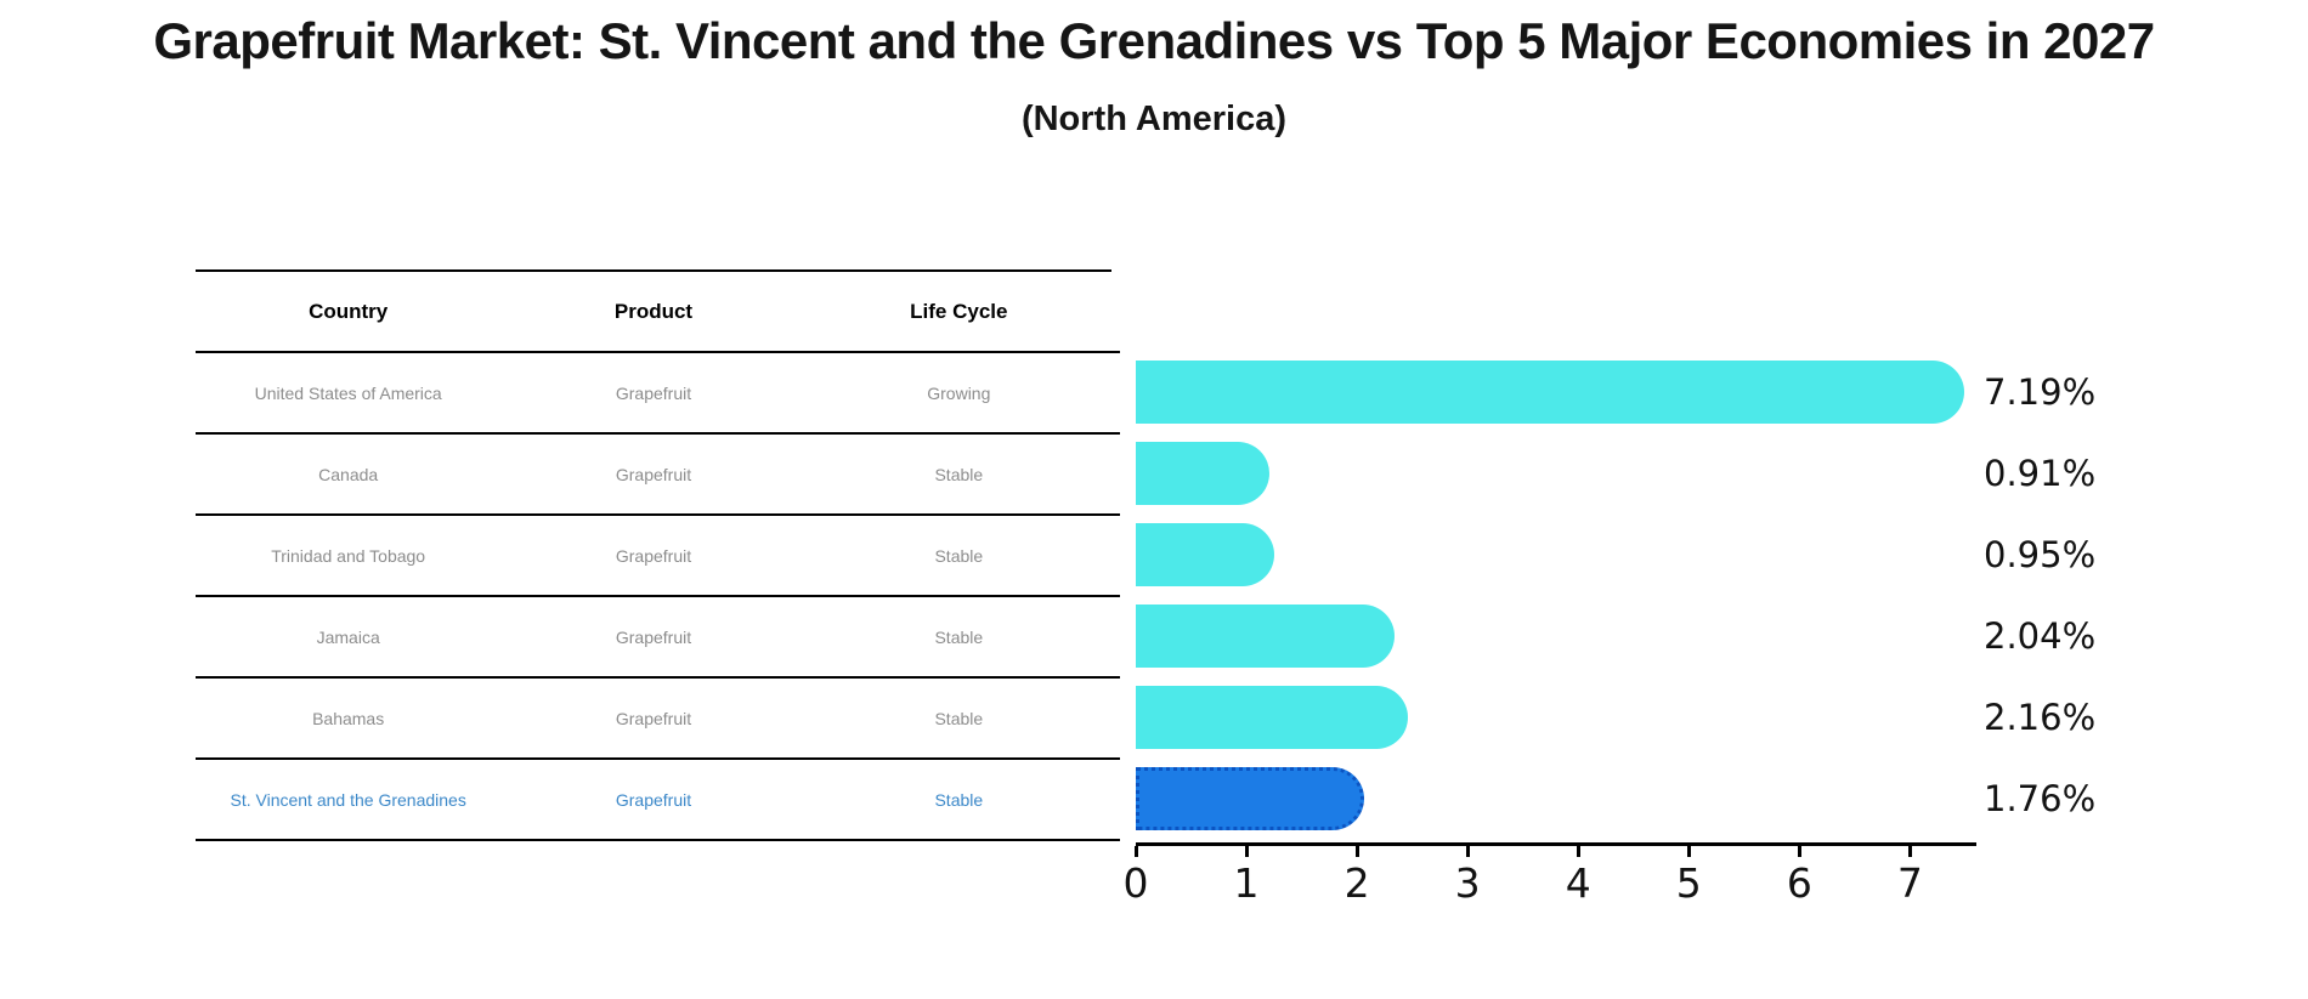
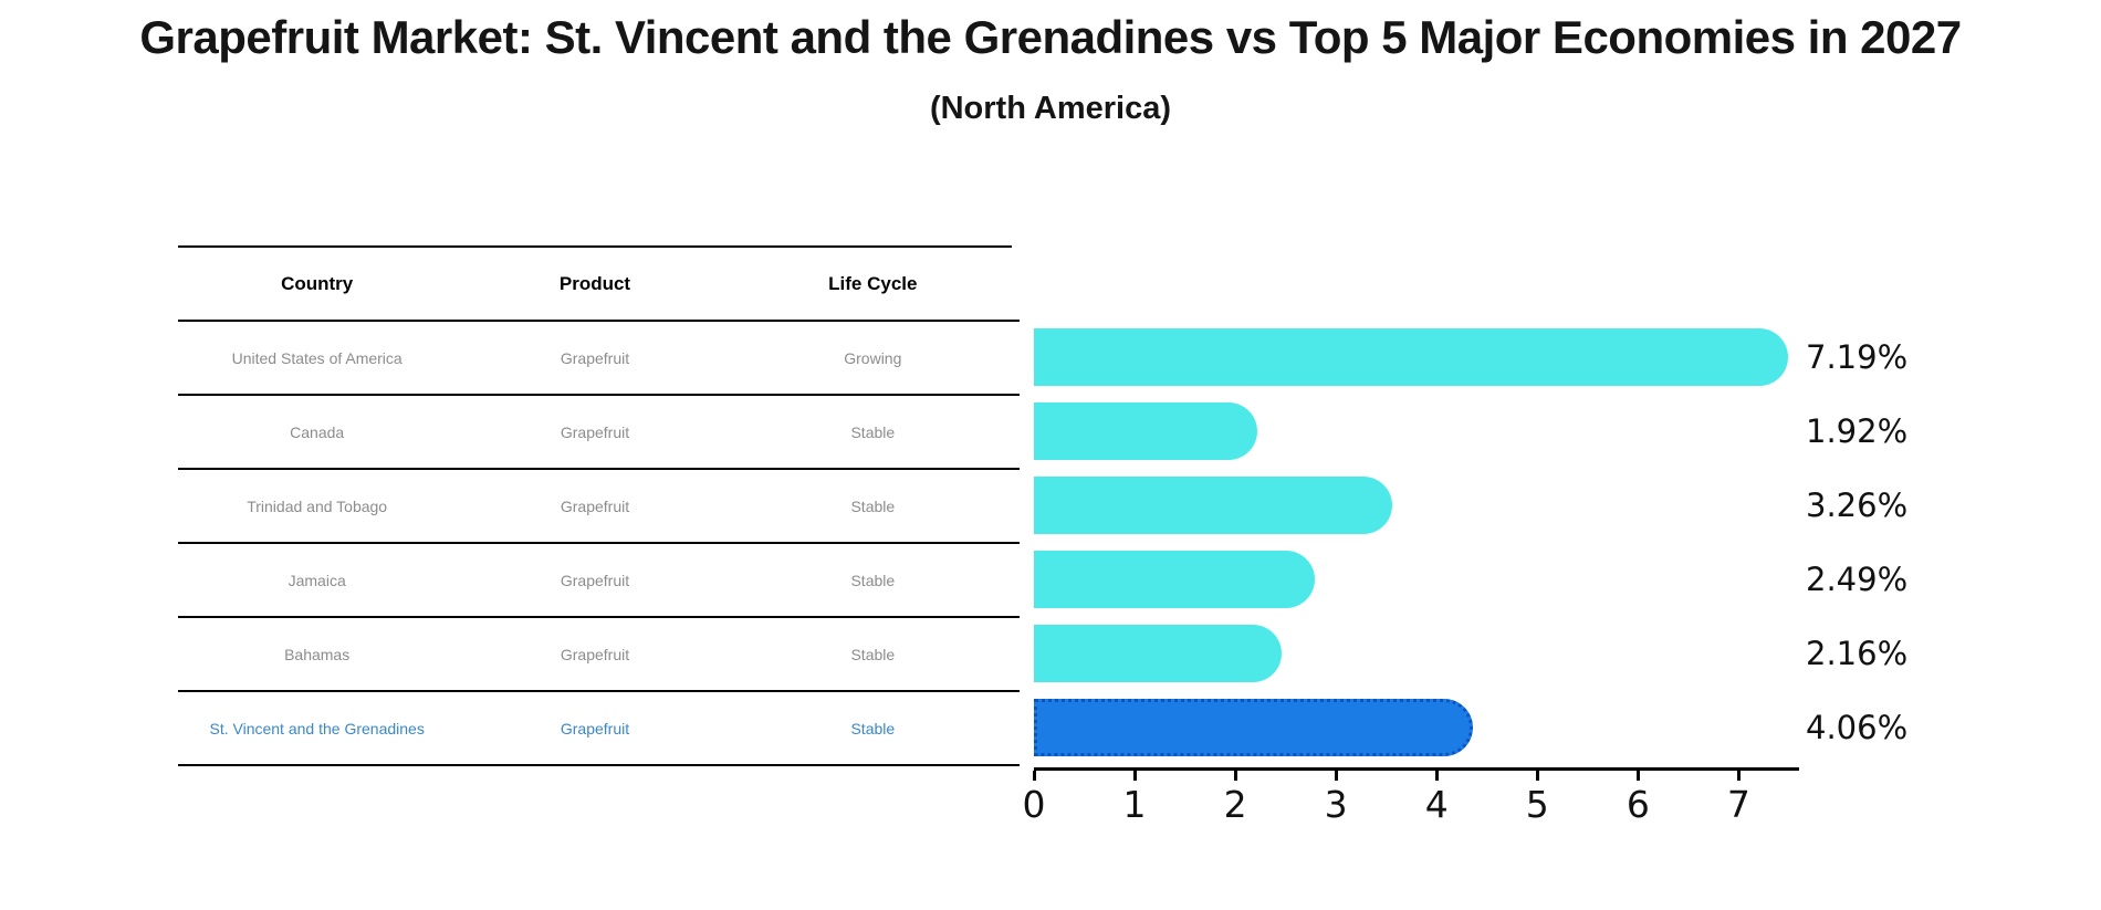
Canada: 0.91% -> 1.92%
Trinidad and Tobago: 0.95% -> 3.26%
Jamaica: 2.04% -> 2.49%
St. Vincent and the Grenadines: 1.76% -> 4.06%
